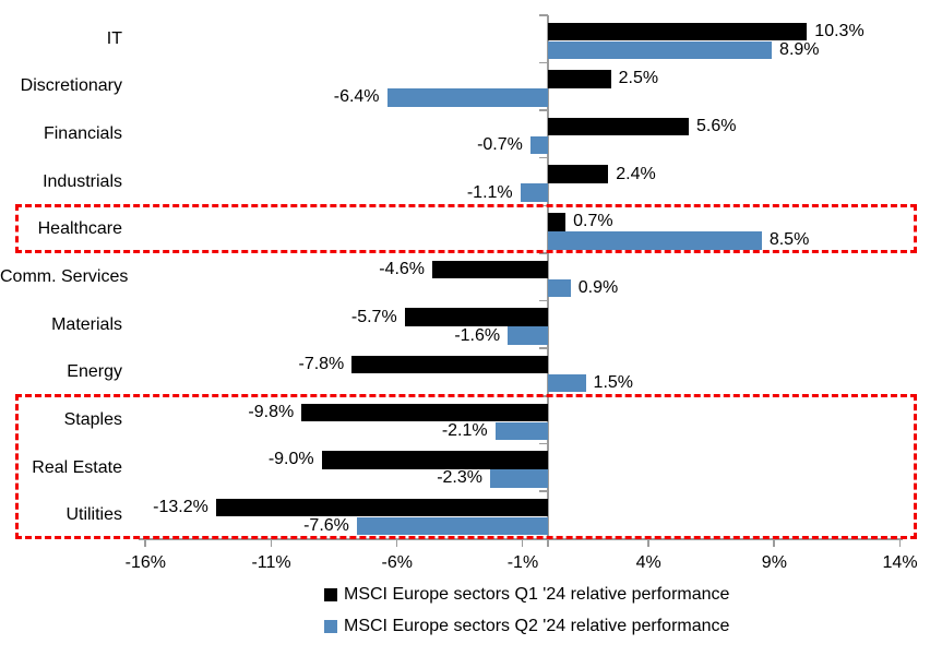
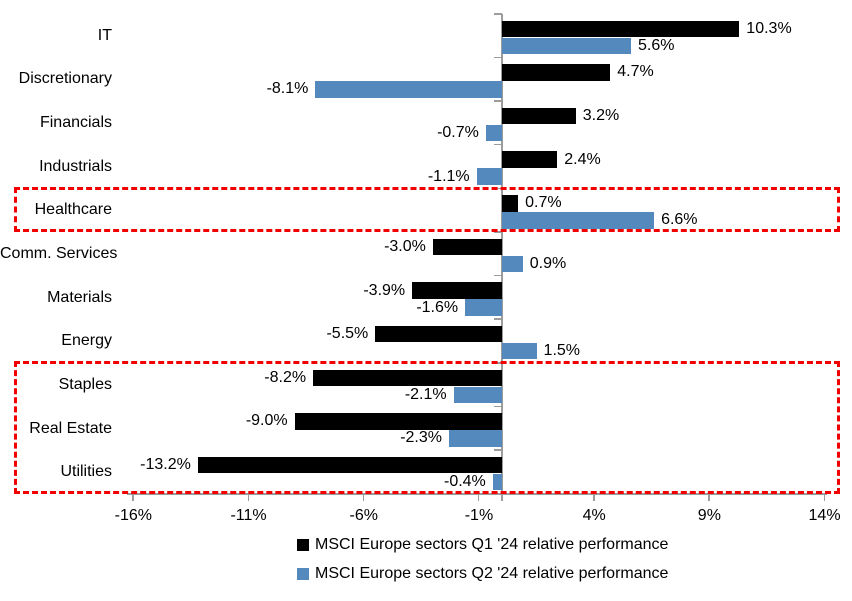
MSCI Europe sectors Q2 '24 relative performance/IT: 8.9% -> 5.6%
MSCI Europe sectors Q1 '24 relative performance/Discretionary: 2.5% -> 4.7%
MSCI Europe sectors Q2 '24 relative performance/Discretionary: -6.4% -> -8.1%
MSCI Europe sectors Q1 '24 relative performance/Financials: 5.6% -> 3.2%
MSCI Europe sectors Q2 '24 relative performance/Healthcare: 8.5% -> 6.6%
MSCI Europe sectors Q1 '24 relative performance/Comm. Services: -4.6% -> -3.0%
MSCI Europe sectors Q1 '24 relative performance/Materials: -5.7% -> -3.9%
MSCI Europe sectors Q1 '24 relative performance/Energy: -7.8% -> -5.5%
MSCI Europe sectors Q1 '24 relative performance/Staples: -9.8% -> -8.2%
MSCI Europe sectors Q2 '24 relative performance/Utilities: -7.6% -> -0.4%
